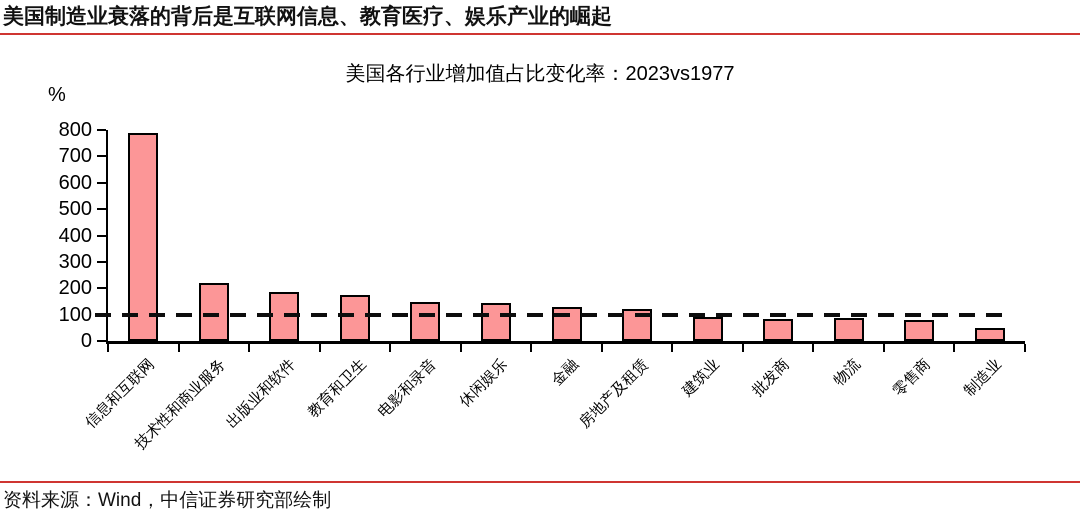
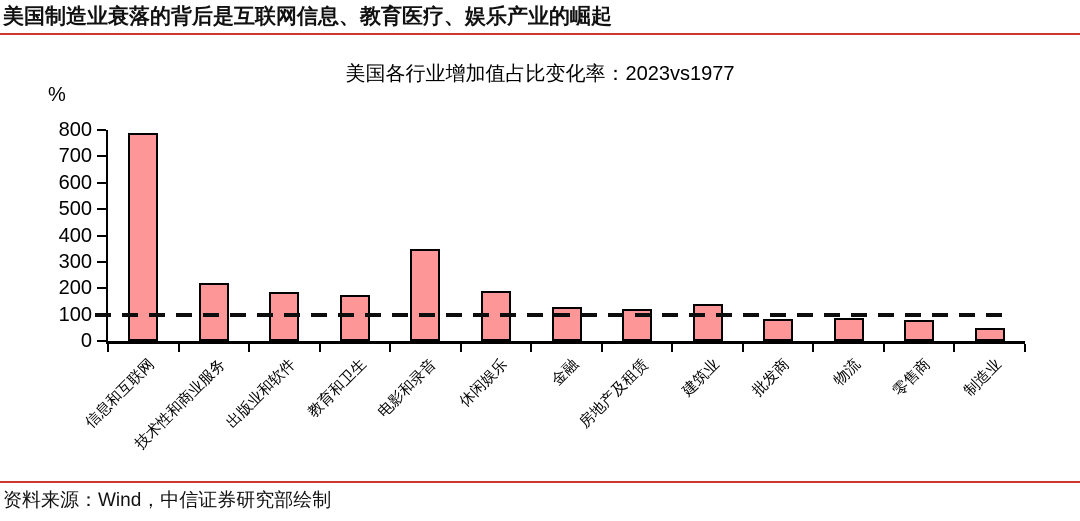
电影和录音: 150 -> 350
休闲娱乐: 140 -> 190
建筑业: 90 -> 140
